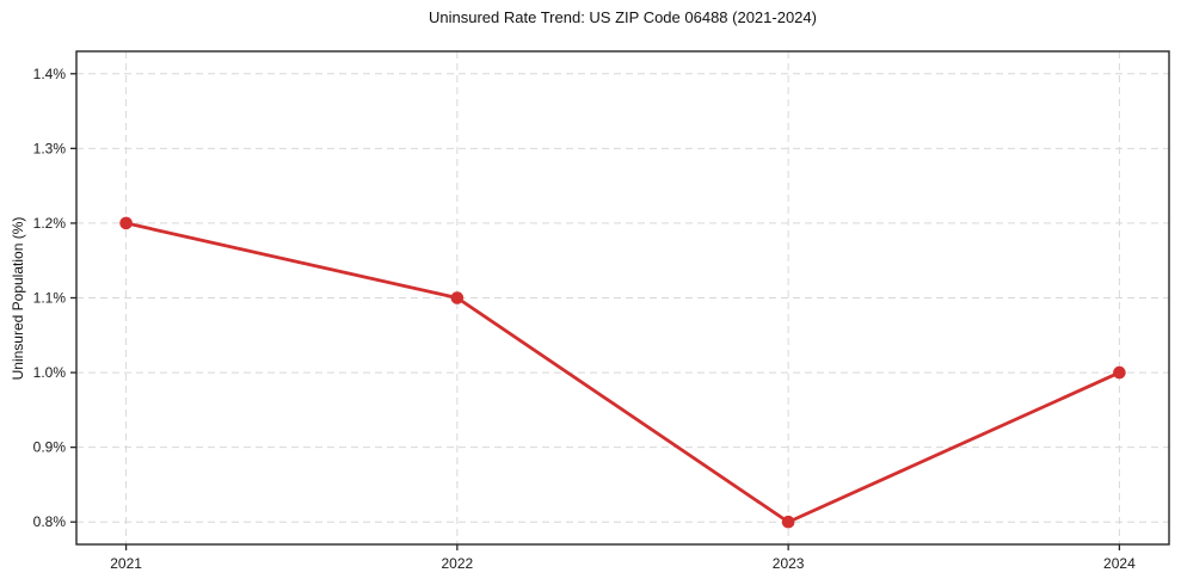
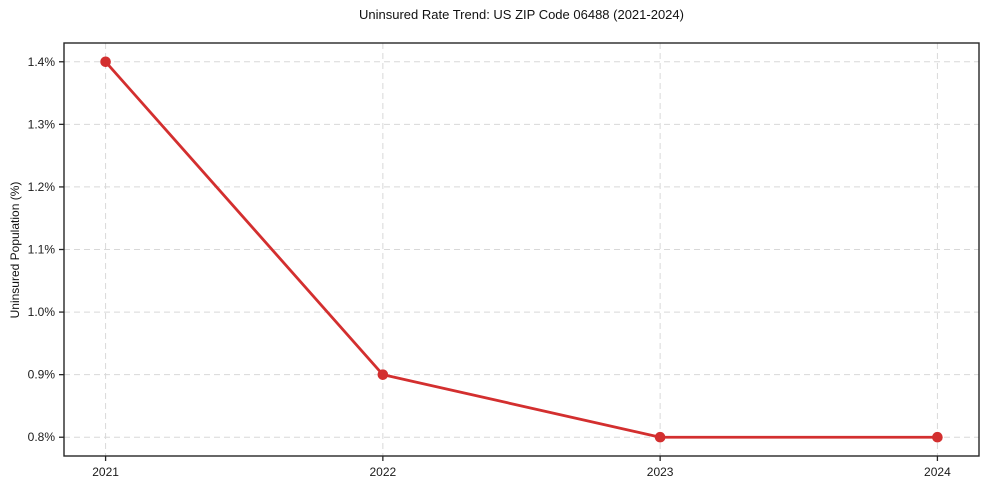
2021: 1.2% -> 1.4%
2022: 1.1% -> 0.9%
2024: 1.0% -> 0.8%
